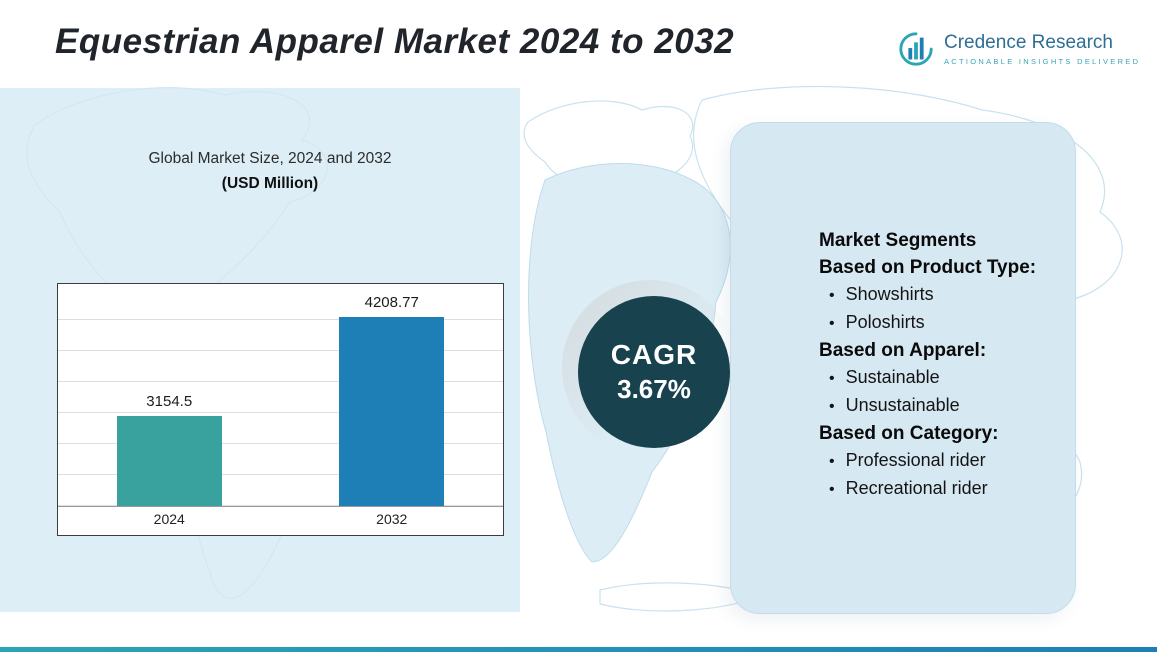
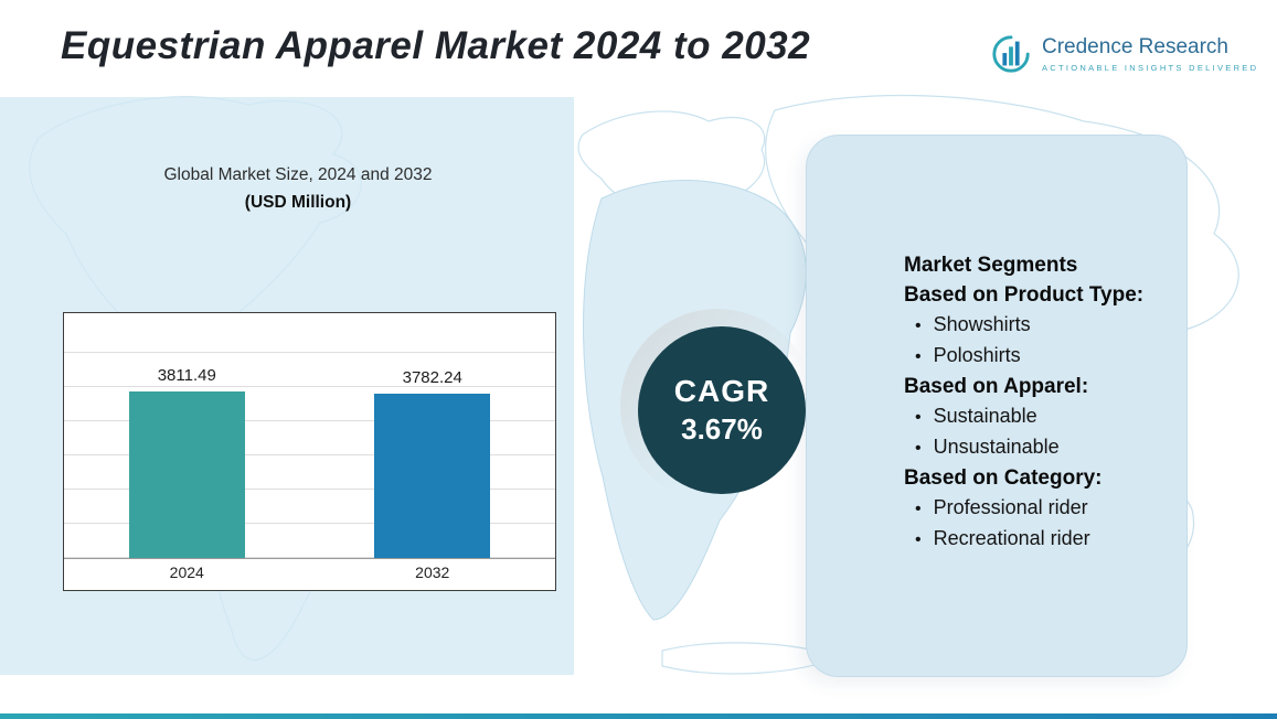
2024: 3154.5 -> 3811.49
2032: 4208.77 -> 3782.24
